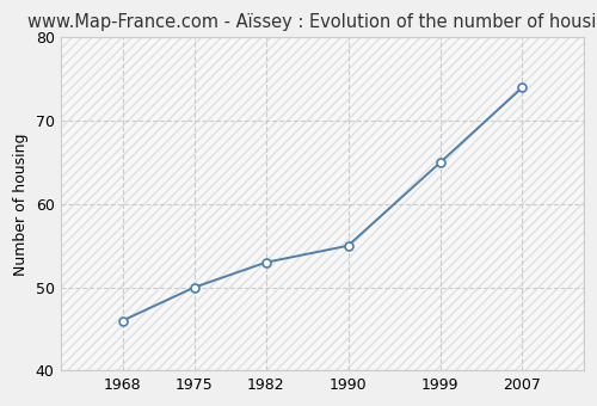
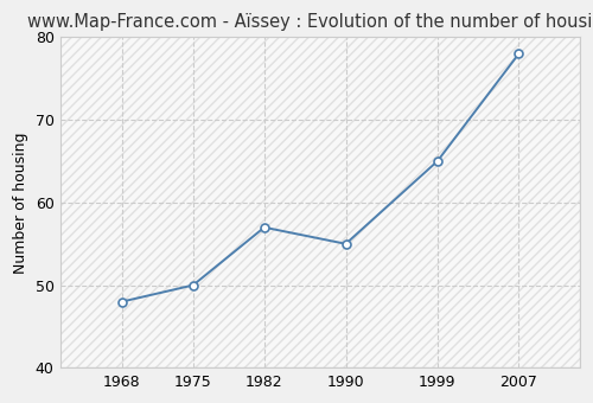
1968: 46 -> 48
1982: 53 -> 57
2007: 74 -> 78
